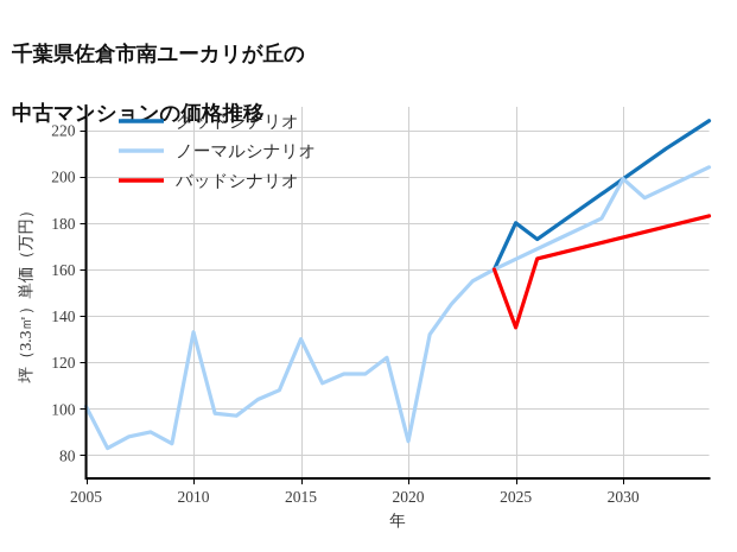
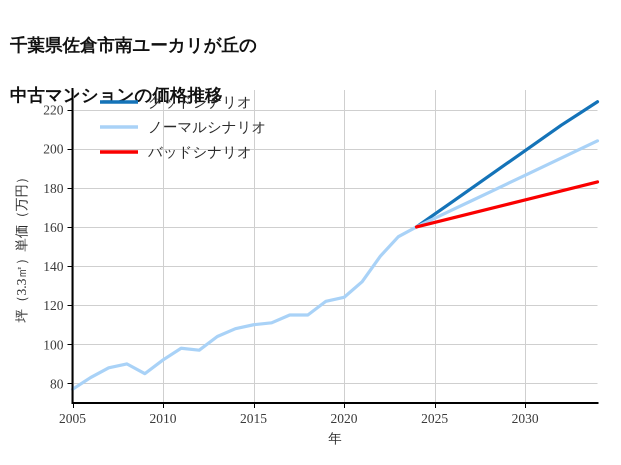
ノーマルシナリオ/2005: 101 -> 77
ノーマルシナリオ/2010: 133 -> 92
ノーマルシナリオ/2015: 130 -> 110
ノーマルシナリオ/2020: 86 -> 124
グッドシナリオ/2025: 180 -> 166
バッドシナリオ/2025: 135 -> 162
ノーマルシナリオ/2030: 199 -> 186
